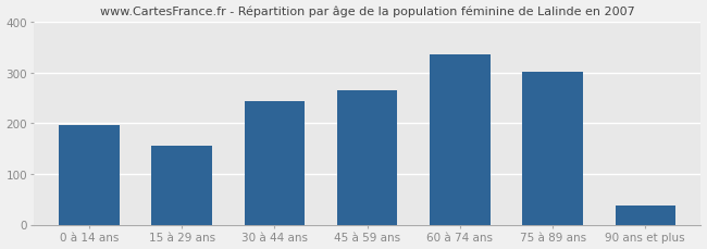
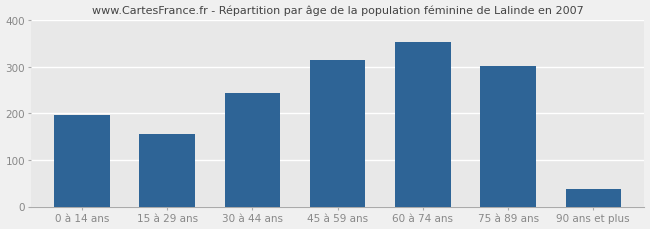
45 à 59 ans: 265 -> 315
60 à 74 ans: 335 -> 352
